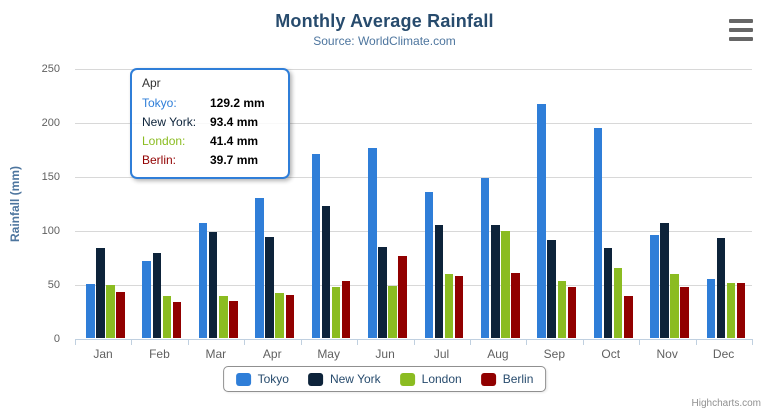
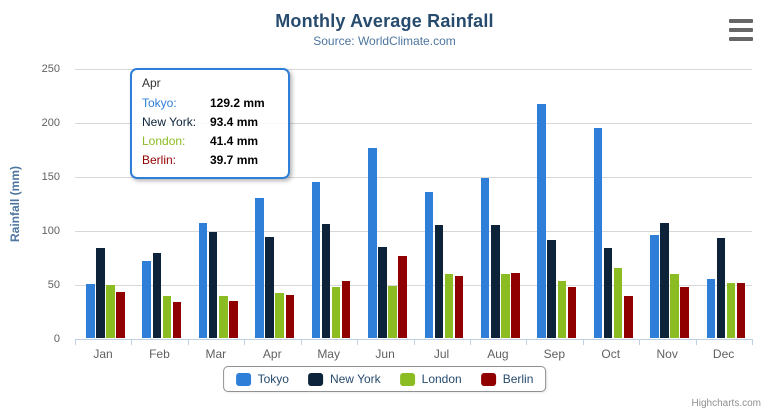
Tokyo/May: 170 -> 144
New York/May: 122 -> 106
London/Aug: 99 -> 60
